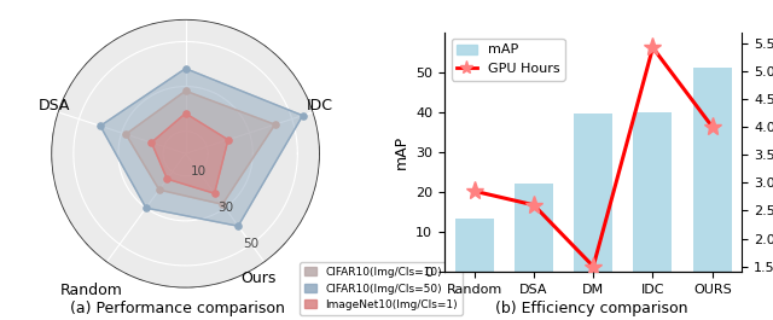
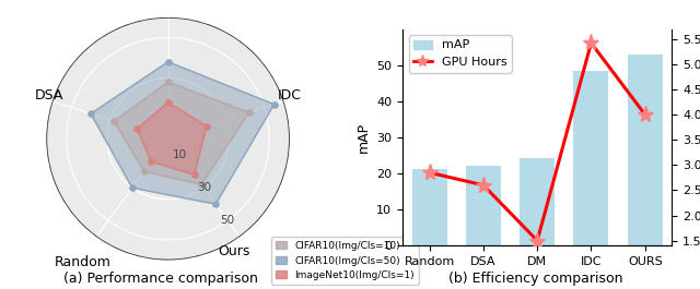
mAP/Random: 13.5 -> 21.2
mAP/DM: 39.5 -> 24.2
mAP/IDC: 40.0 -> 48.5
mAP/OURS: 51.0 -> 53.0
